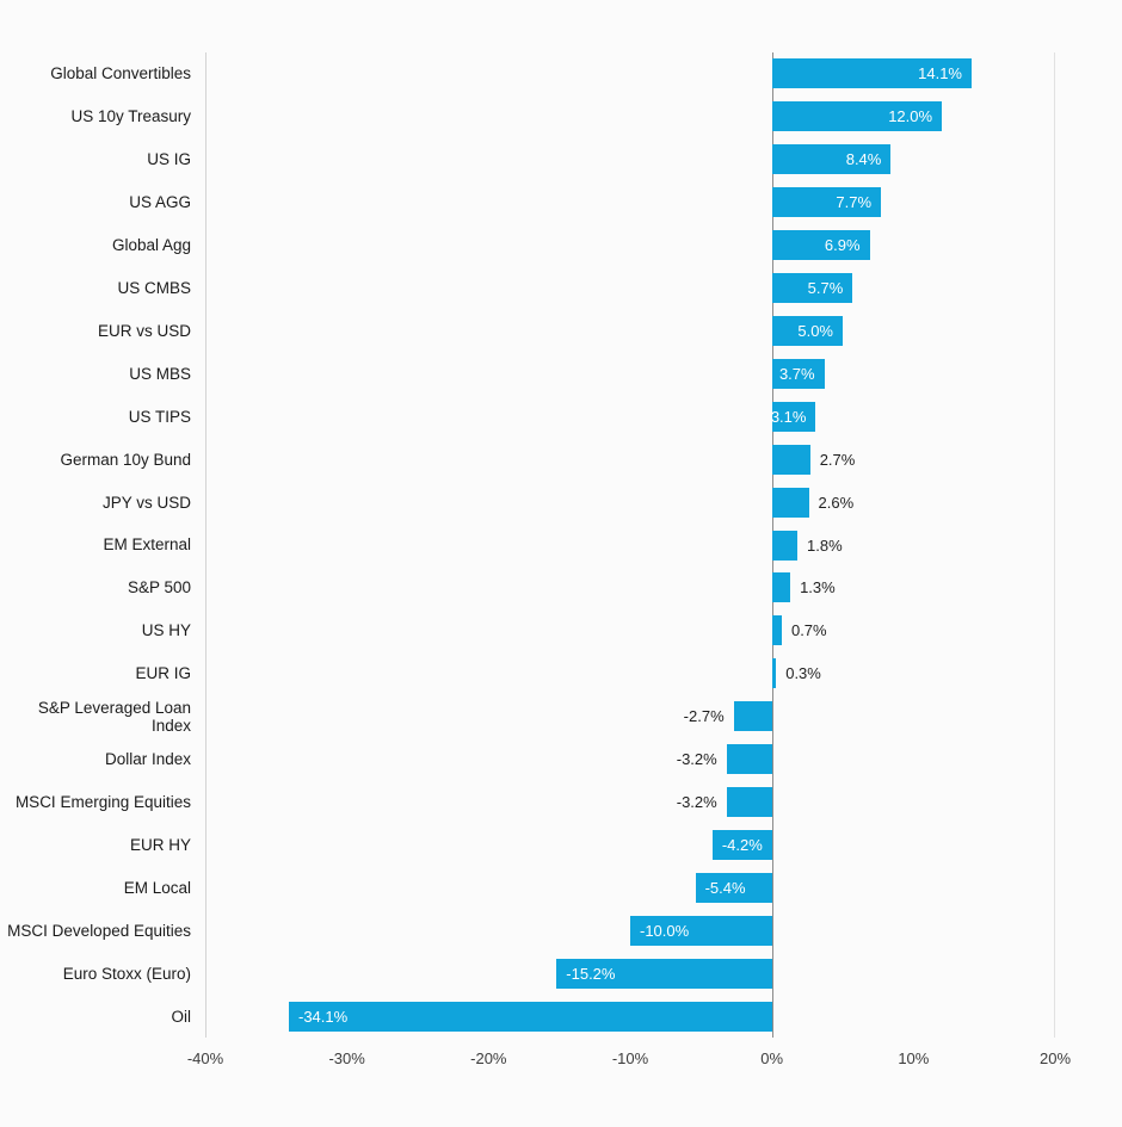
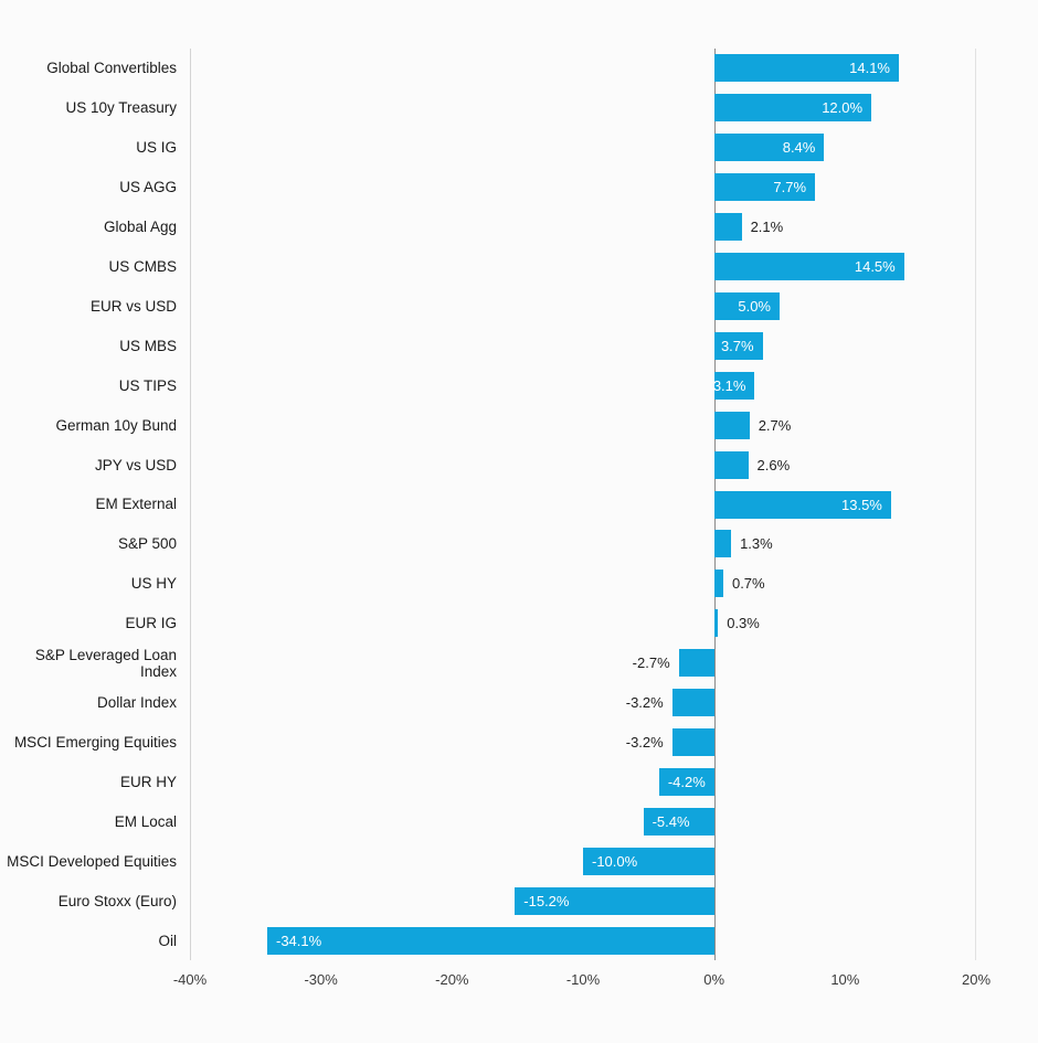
Global Agg: 6.9% -> 2.1%
US CMBS: 5.7% -> 14.5%
EM External: 1.8% -> 13.5%
